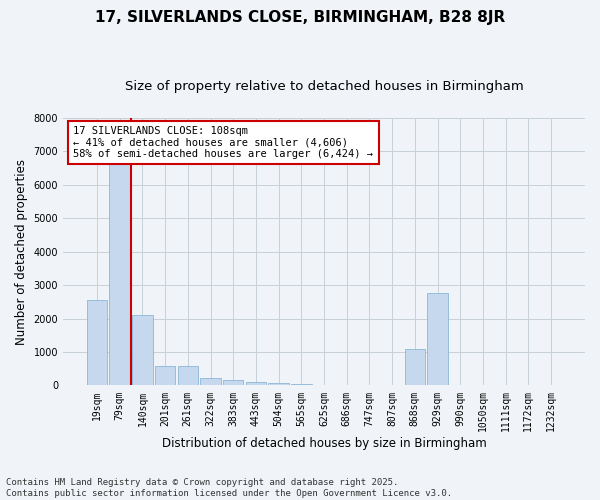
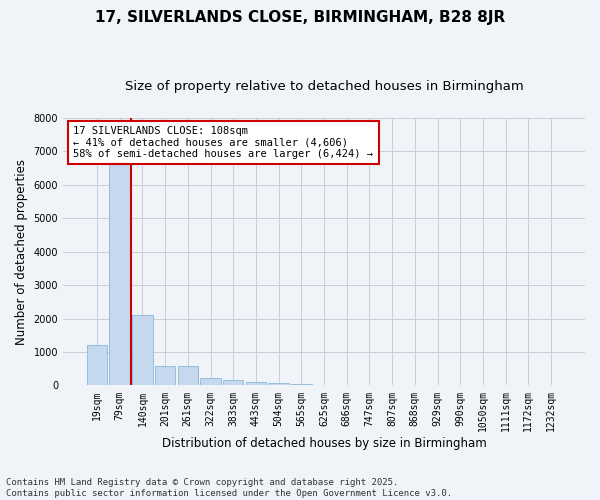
19sqm: 2550 -> 1200
868sqm: 1100 -> 0
929sqm: 2750 -> 0
